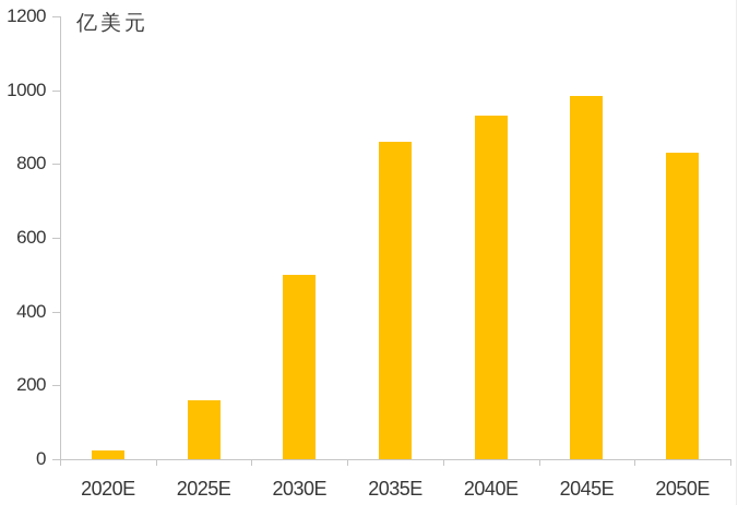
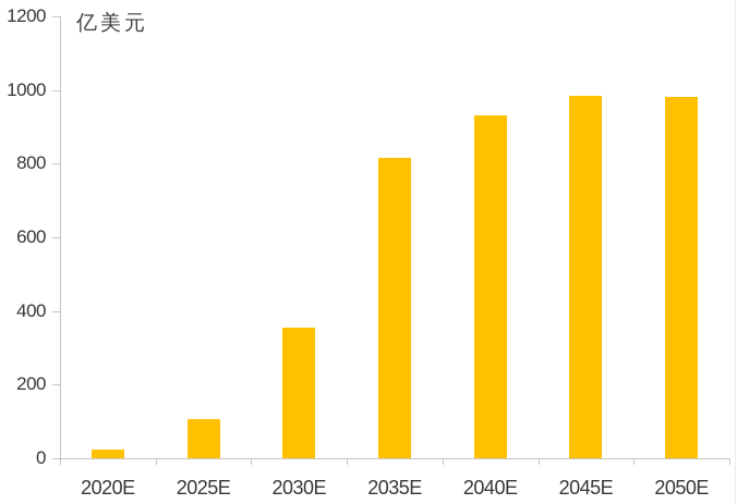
2025E: 160 -> 100
2030E: 500 -> 360
2035E: 860 -> 820
2050E: 830 -> 980
